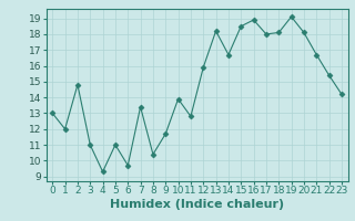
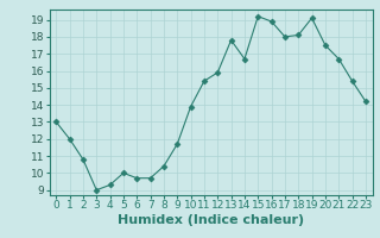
2: 14.8 -> 10.8
3: 11.0 -> 9.0
5: 11.0 -> 10.0
7: 13.4 -> 9.7
11: 12.8 -> 15.4
13: 18.2 -> 17.8
15: 18.5 -> 19.2
20: 18.1 -> 17.5
